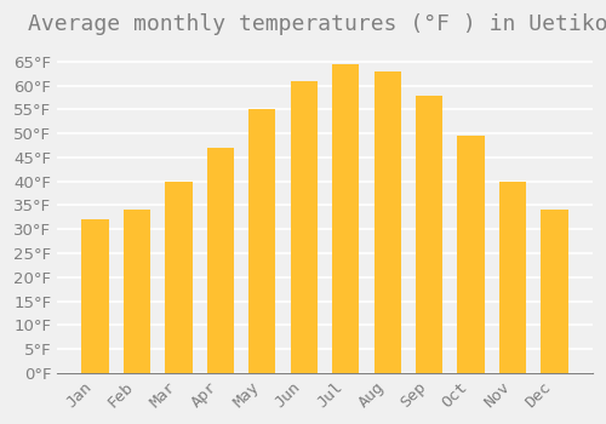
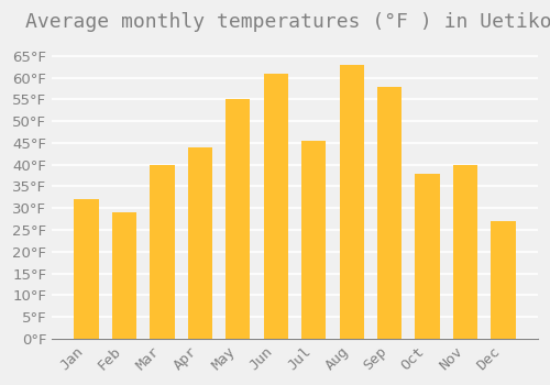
Feb: 34.0°F -> 29.0°F
Apr: 47.0°F -> 44.0°F
Jul: 64.5°F -> 45.5°F
Oct: 49.5°F -> 38.0°F
Dec: 34.0°F -> 27.0°F
